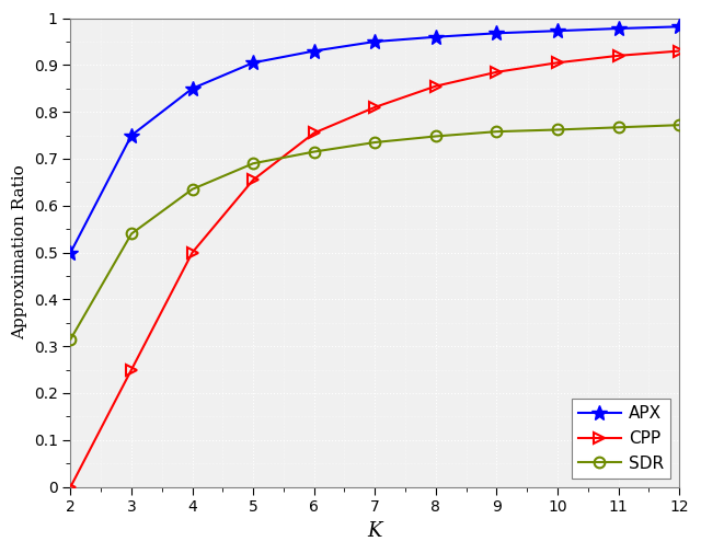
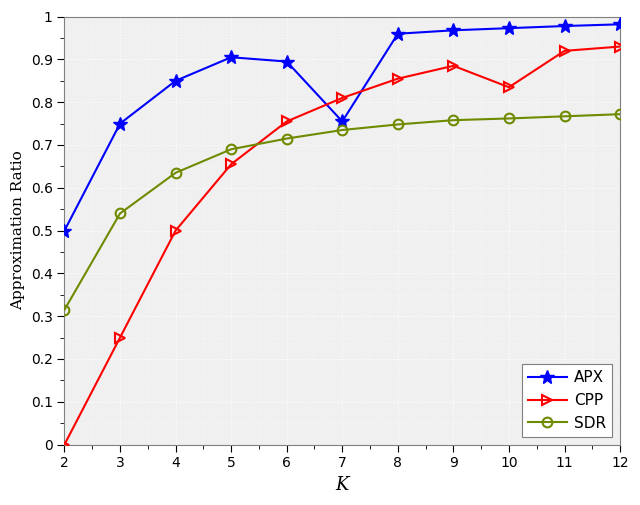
APX/6: 0.930 -> 0.895
APX/7: 0.950 -> 0.755
CPP/10: 0.905 -> 0.835
